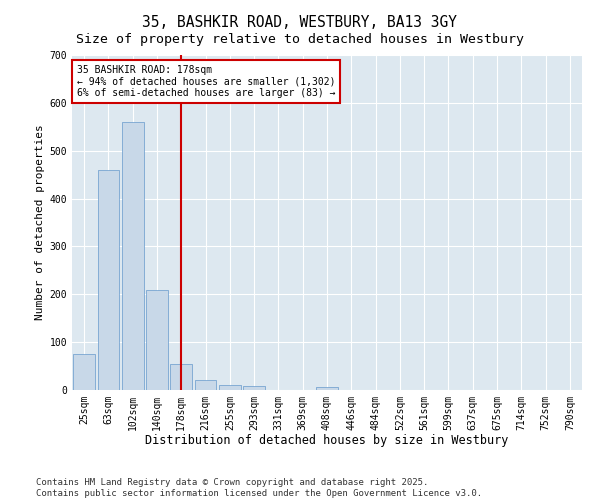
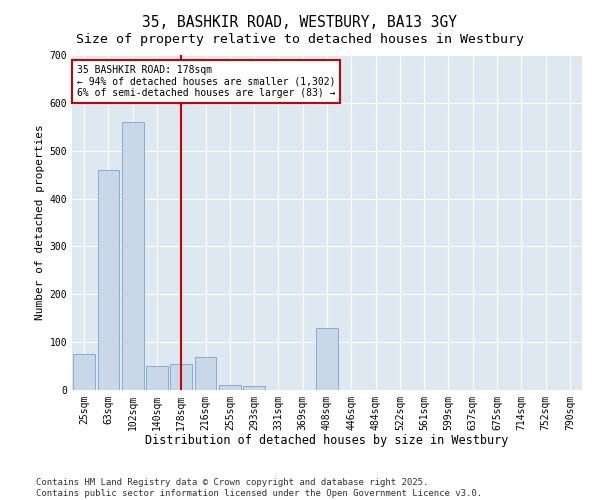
140sqm: 210 -> 50
216sqm: 20 -> 70
408sqm: 7 -> 130
